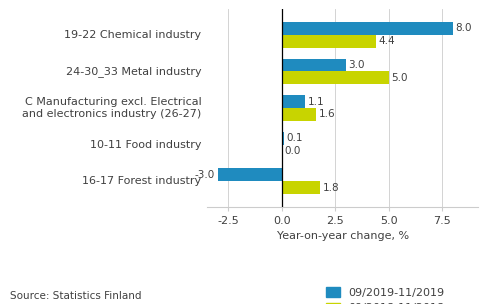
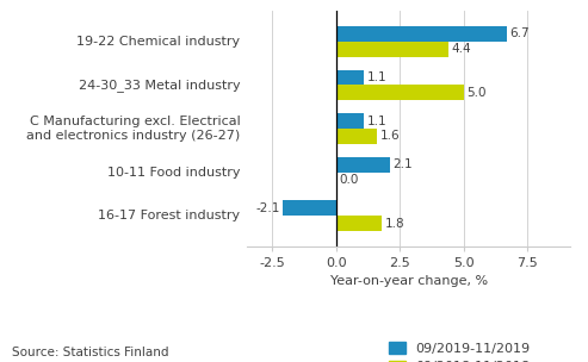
09/2019-11/2019/19-22 Chemical industry: 8.0 -> 6.7
09/2019-11/2019/24-30_33 Metal industry: 3.0 -> 1.1
09/2019-11/2019/10-11 Food industry: 0.1 -> 2.1
09/2019-11/2019/16-17 Forest industry: -3.0 -> -2.1
